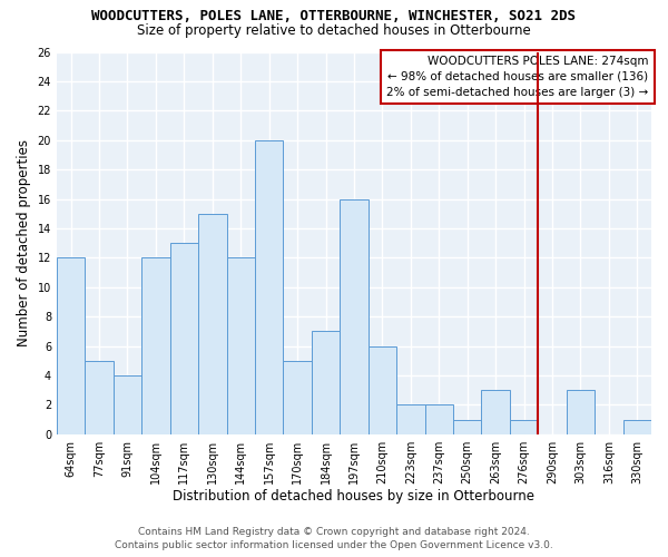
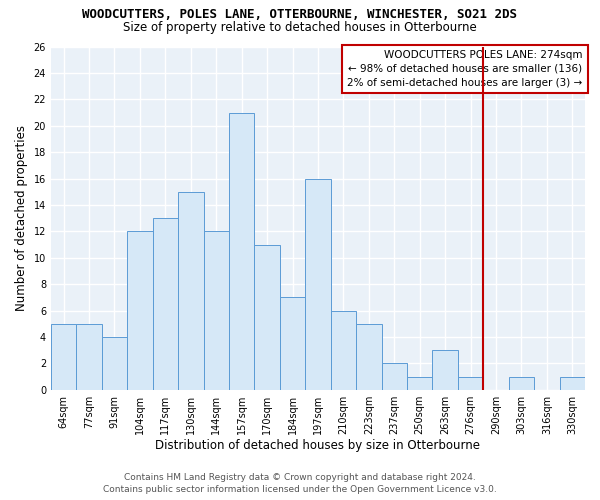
64sqm: 12 -> 5
157sqm: 20 -> 21
170sqm: 5 -> 11
223sqm: 2 -> 5
303sqm: 3 -> 1
